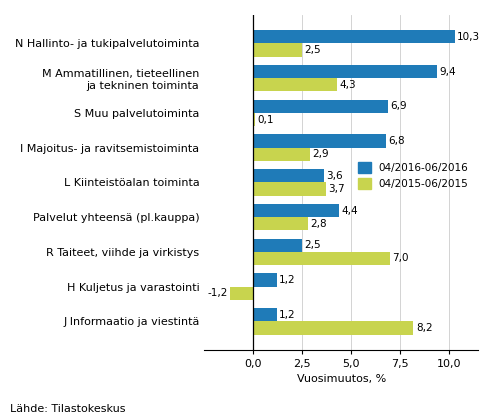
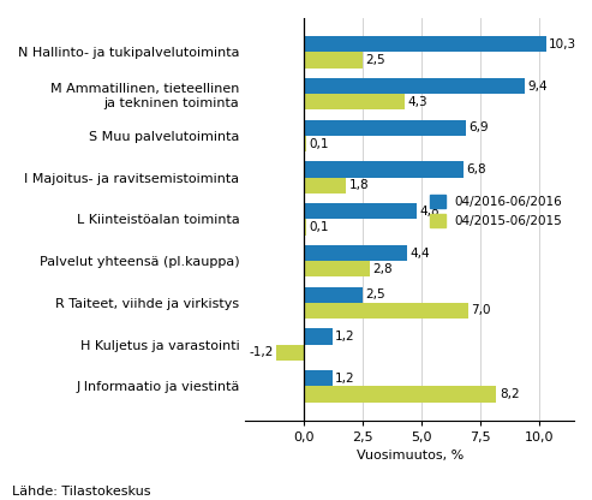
04/2015-06/2015/I Majoitus- ja ravitsemistoiminta: 2,9 -> 1,8
04/2016-06/2016/L Kiinteistöalan toiminta: 3,6 -> 4,8
04/2015-06/2015/L Kiinteistöalan toiminta: 3,7 -> 0,1
